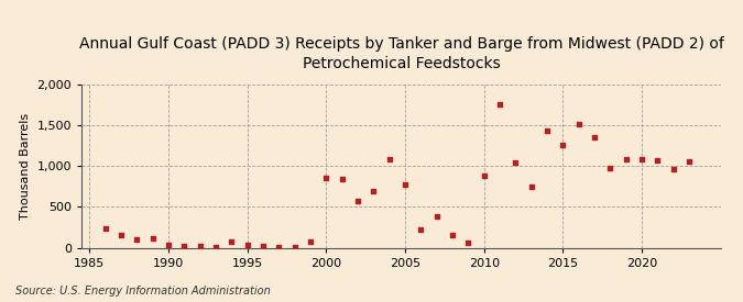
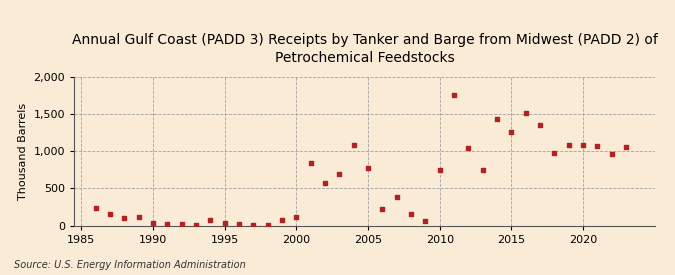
2000: 860 -> 120
2010: 880 -> 750
